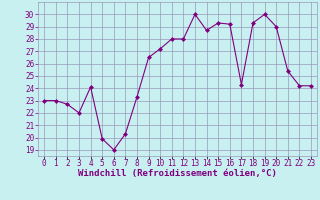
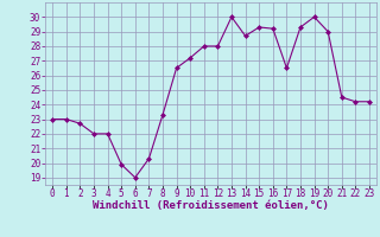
4: 24.1 -> 22.0
17: 24.3 -> 26.5
21: 25.4 -> 24.5
